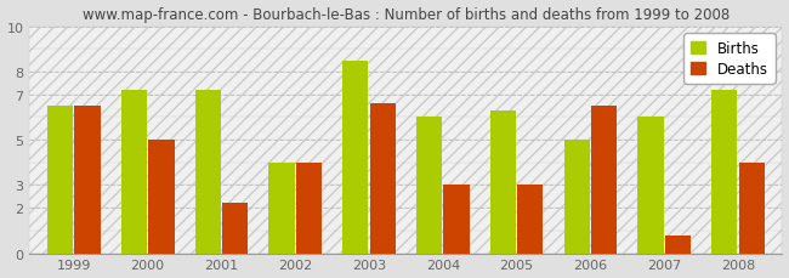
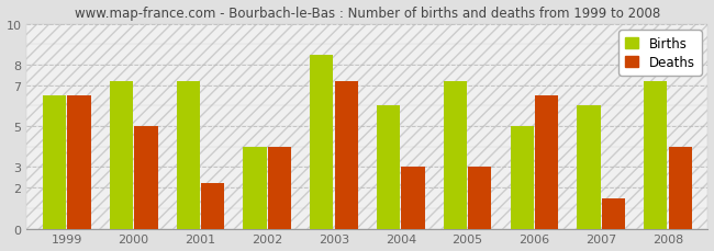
Deaths/2003: 6.6 -> 7.2
Births/2005: 6.3 -> 7.2
Deaths/2007: 0.8 -> 1.5
